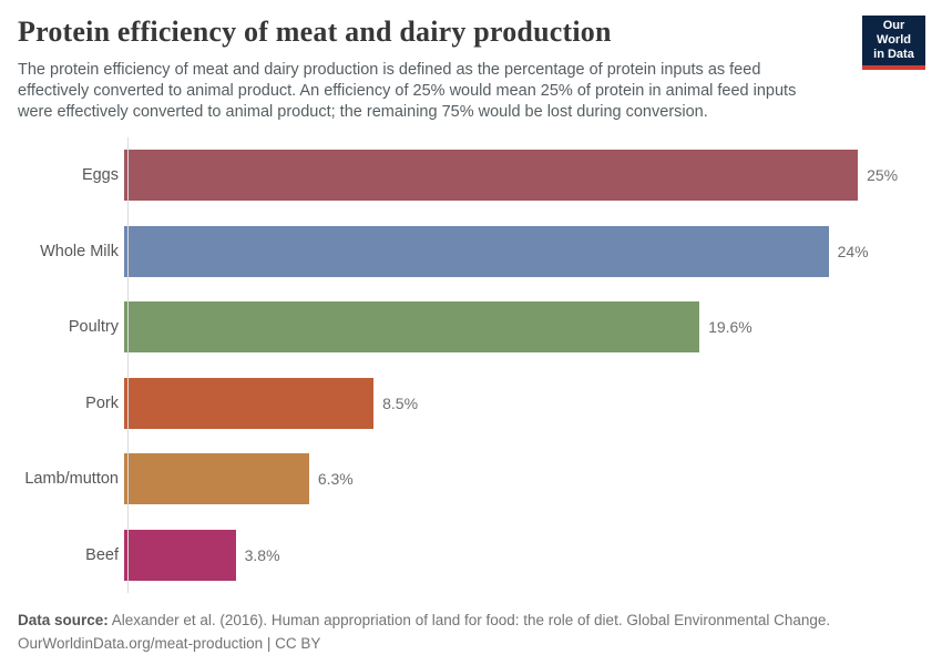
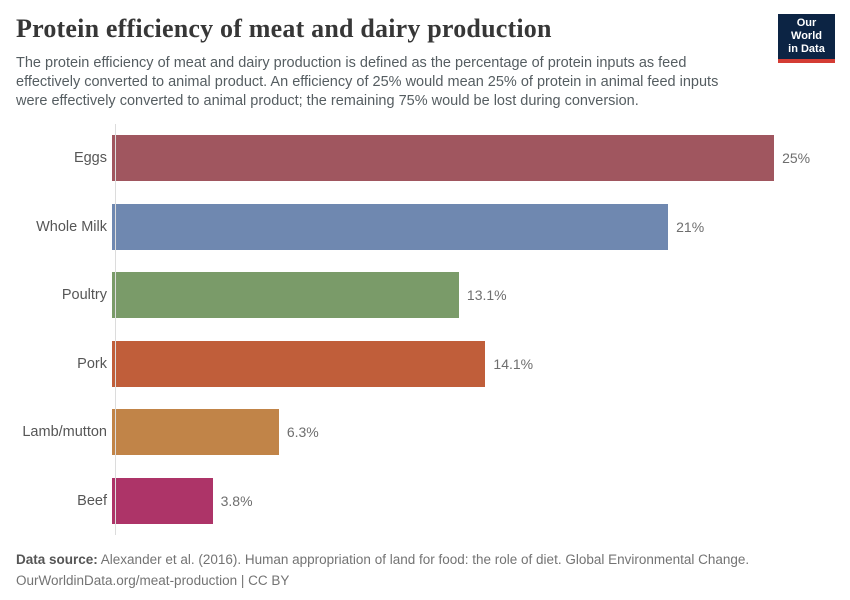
Whole Milk: 24% -> 21%
Poultry: 19.6% -> 13.1%
Pork: 8.5% -> 14.1%
